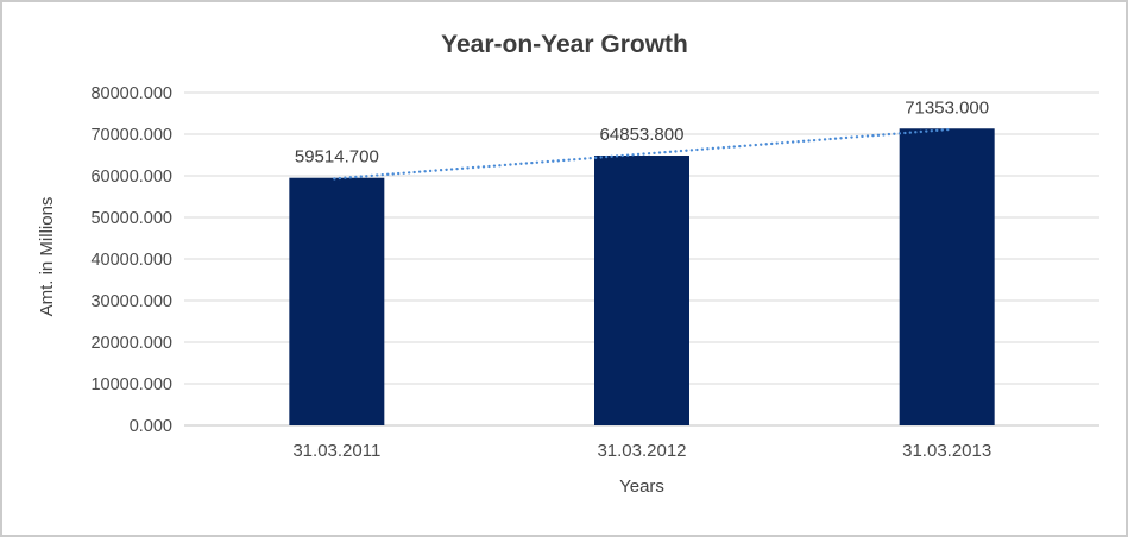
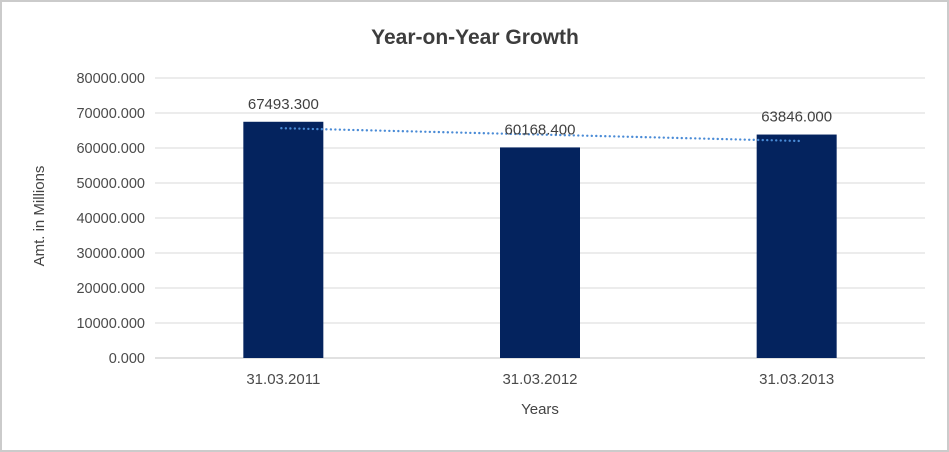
31.03.2011: 59514.700 -> 67493.300
31.03.2012: 64853.800 -> 60168.400
31.03.2013: 71353.000 -> 63846.000
